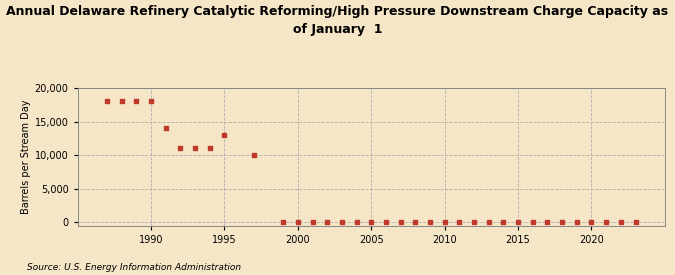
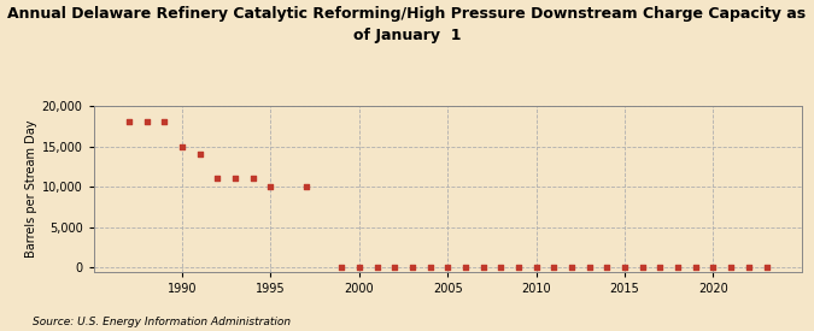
1990: 18,000 -> 15,000
1995: 13,000 -> 10,000
